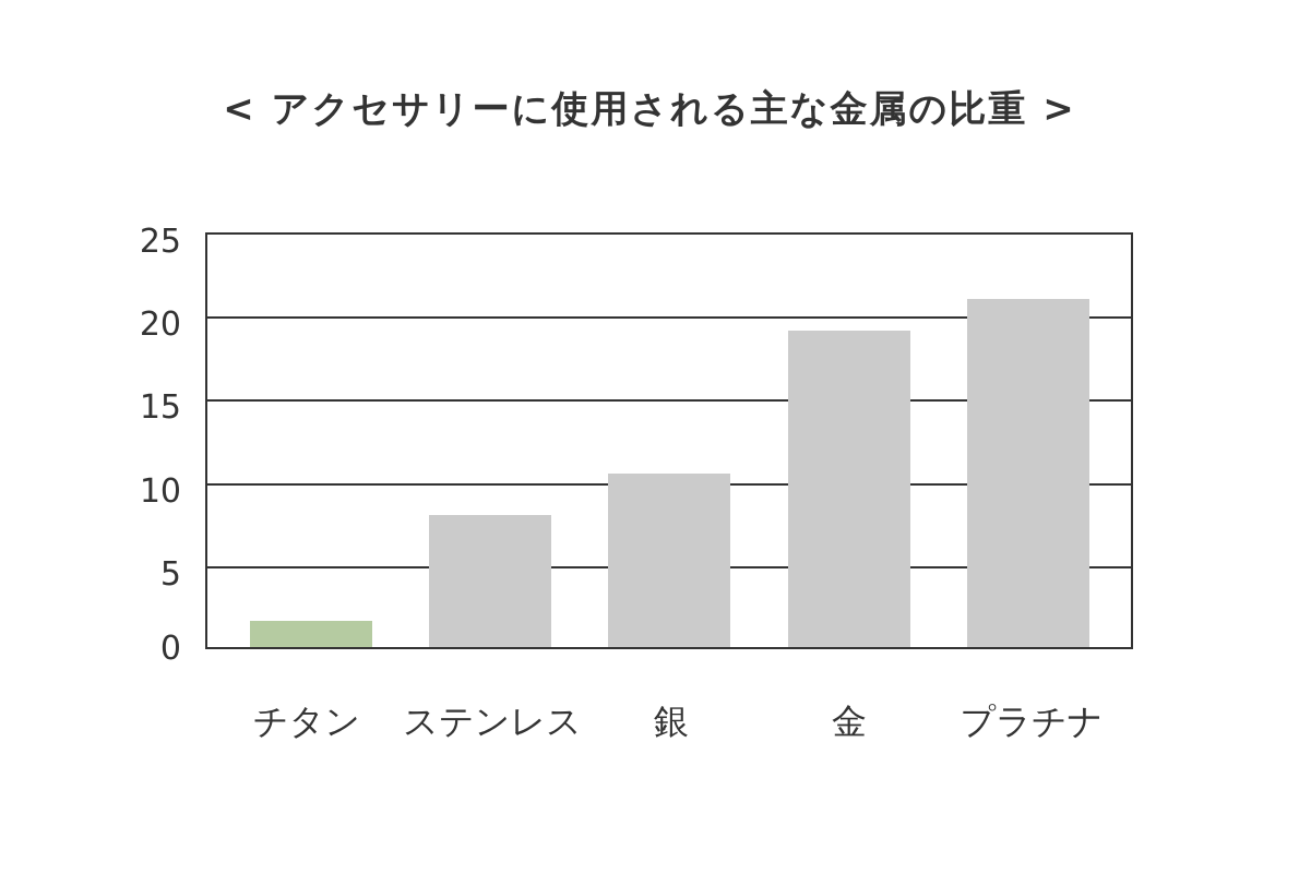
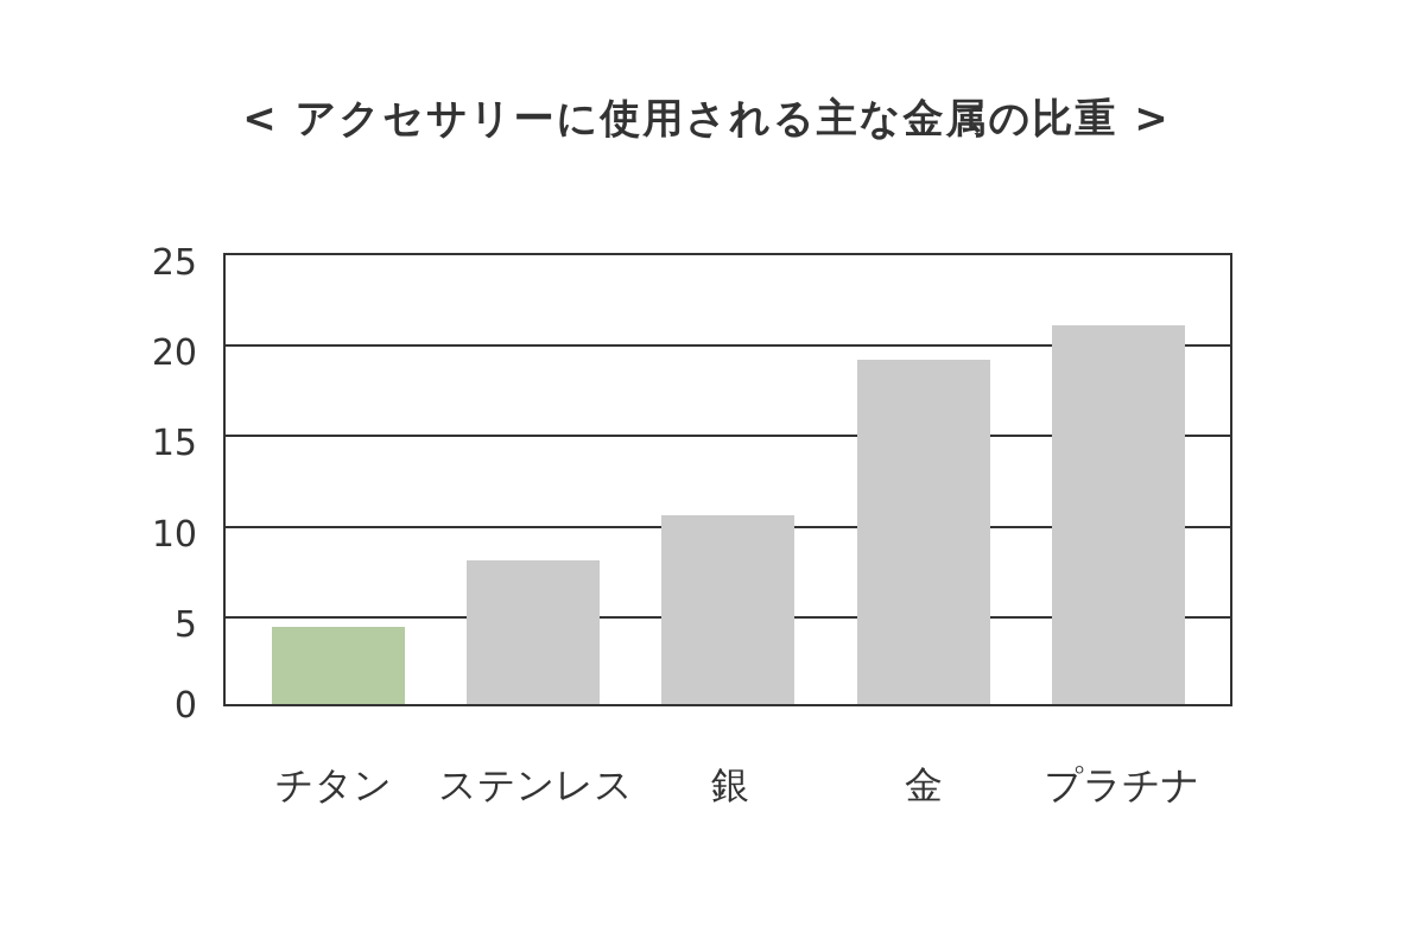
チタン: 1.6 -> 4.3
